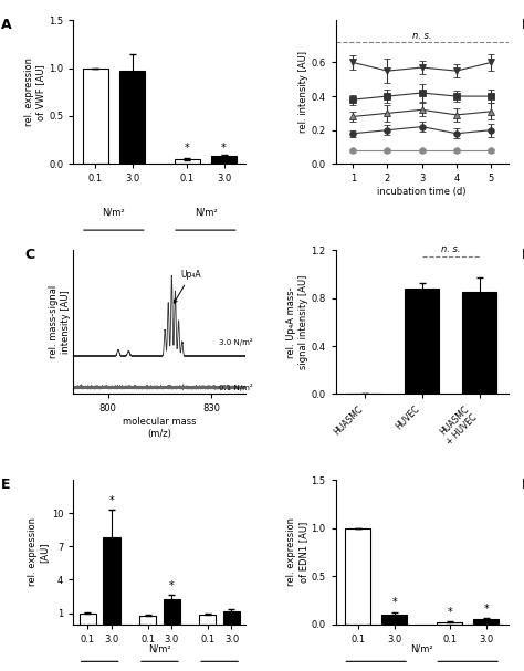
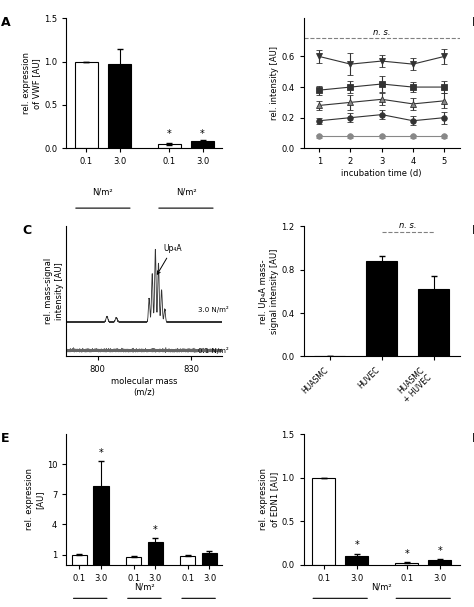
HUASMC + HUVEC: 0.85 -> 0.62
